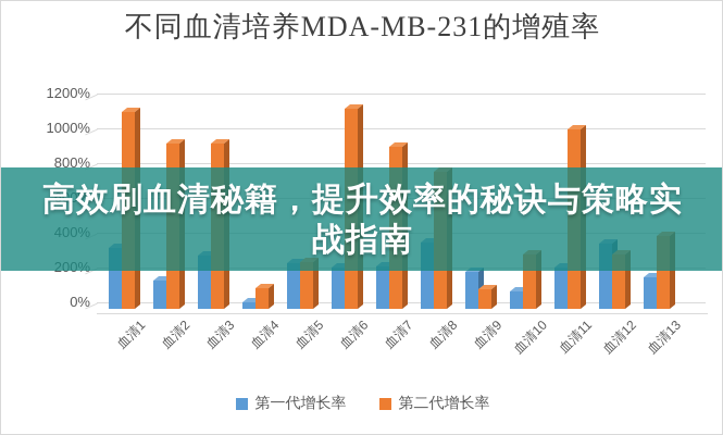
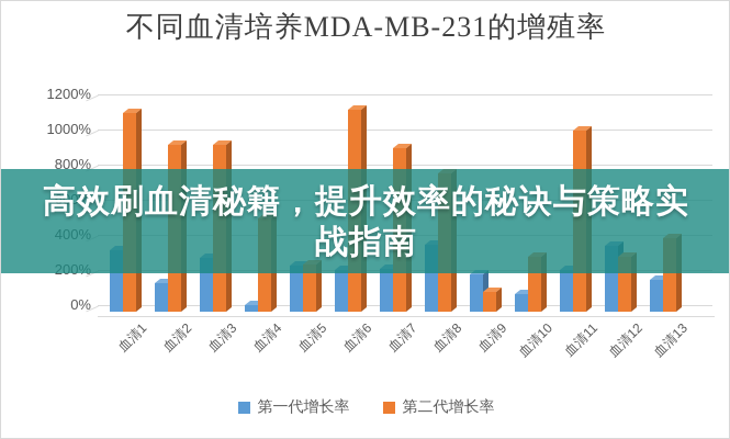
第二代增长率/血清4: 120% -> 530%
